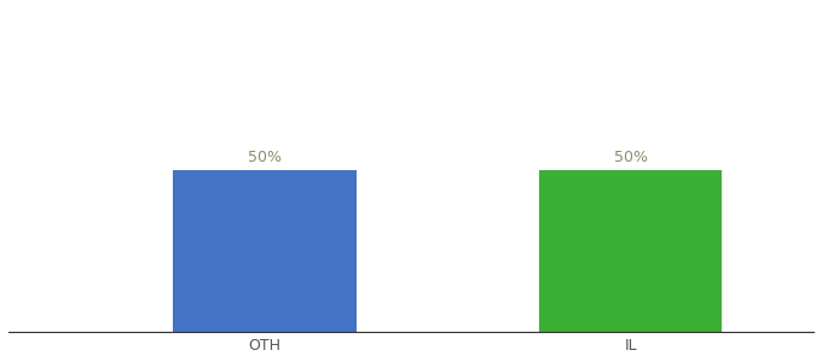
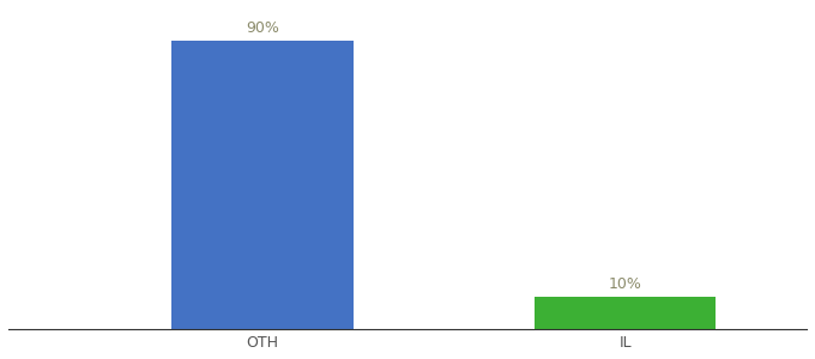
OTH: 50% -> 90%
IL: 50% -> 10%
